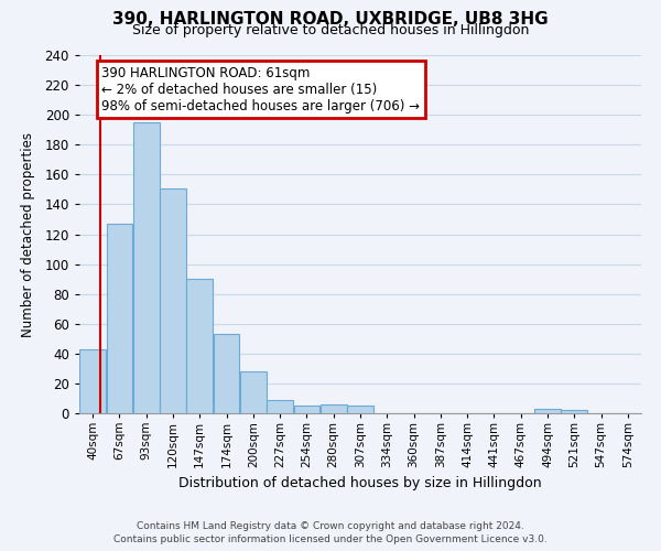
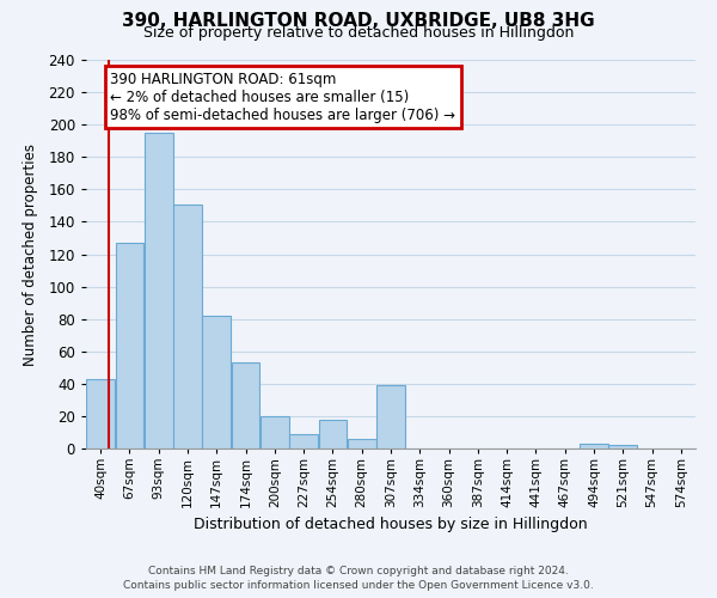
147sqm: 90 -> 82
200sqm: 28 -> 20
254sqm: 5 -> 18
307sqm: 5 -> 39
